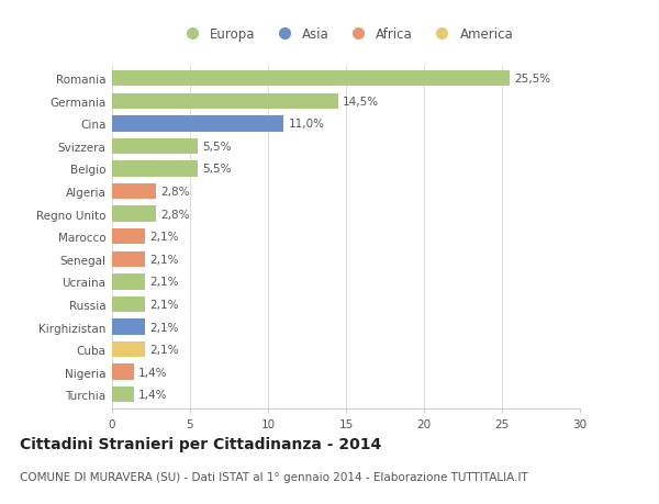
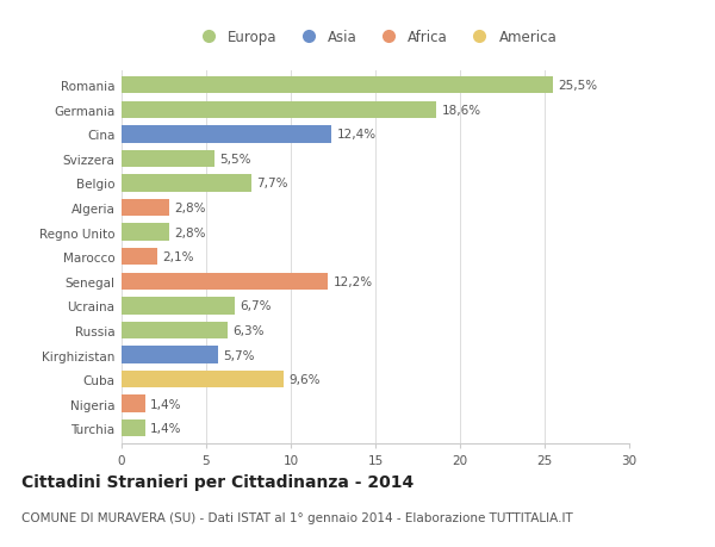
Germania: 14,5% -> 18,6%
Cina: 11,0% -> 12,4%
Belgio: 5,5% -> 7,7%
Senegal: 2,1% -> 12,2%
Ucraina: 2,1% -> 6,7%
Russia: 2,1% -> 6,3%
Kirghizistan: 2,1% -> 5,7%
Cuba: 2,1% -> 9,6%
